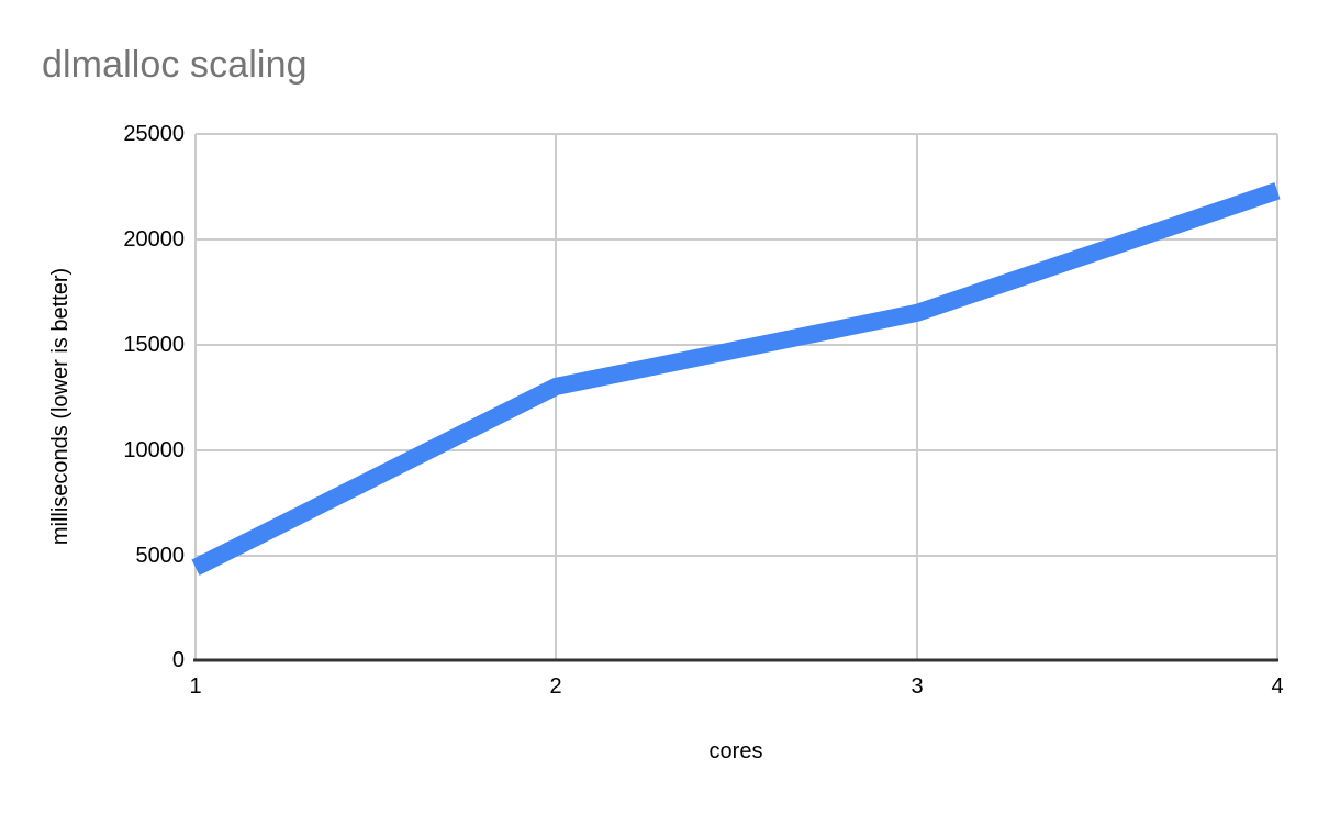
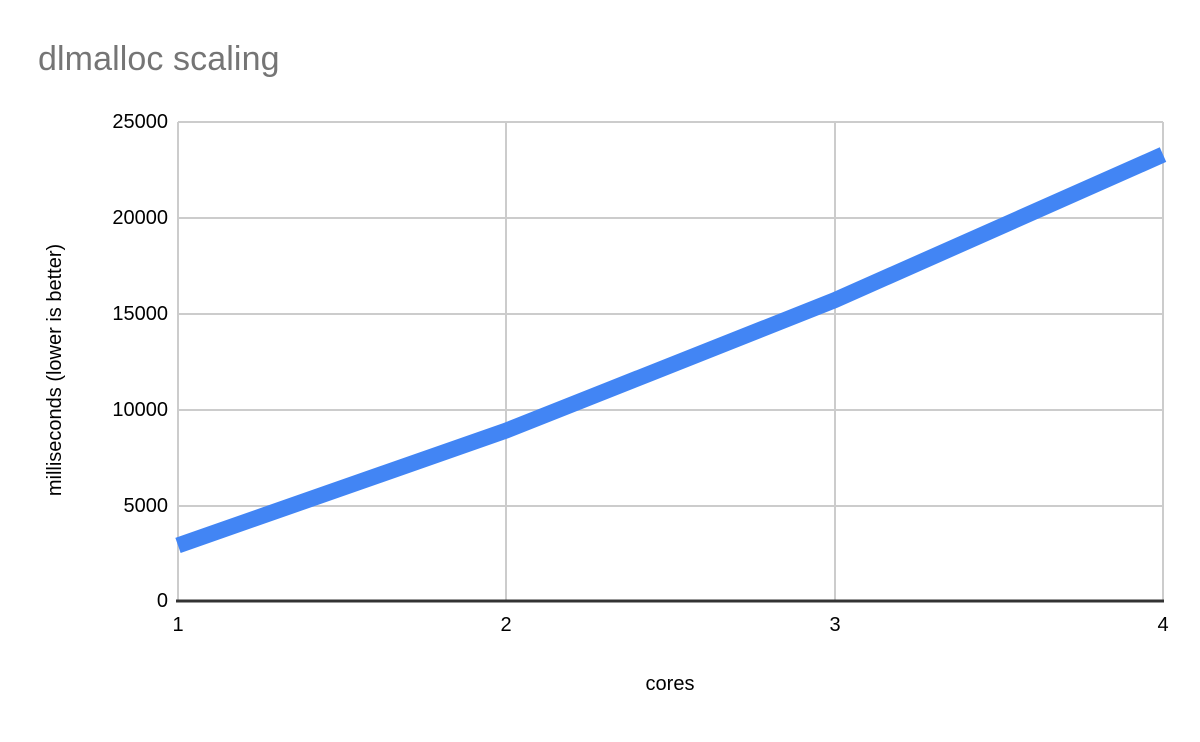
1: 4400 -> 2900
2: 13000 -> 8900
3: 16500 -> 15700
4: 22300 -> 23300
